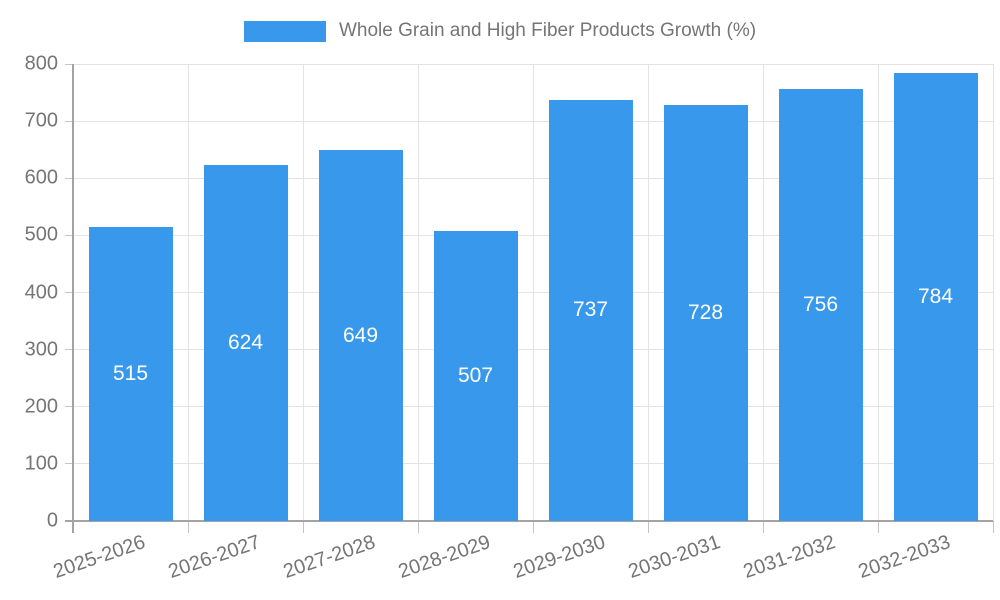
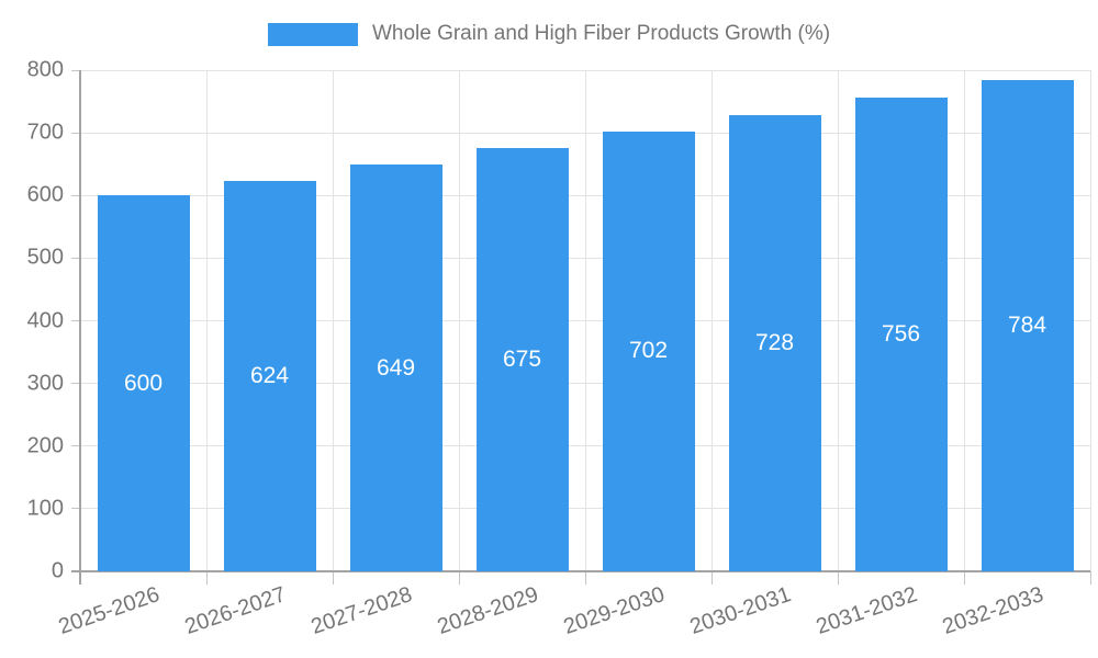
2025-2026: 515 -> 600
2028-2029: 507 -> 675
2029-2030: 737 -> 702
